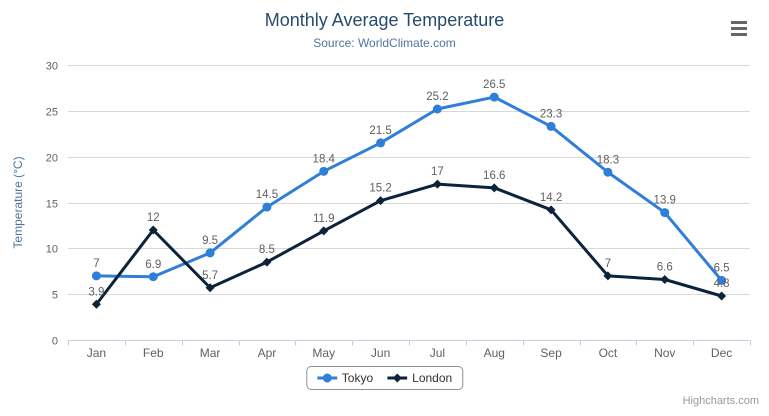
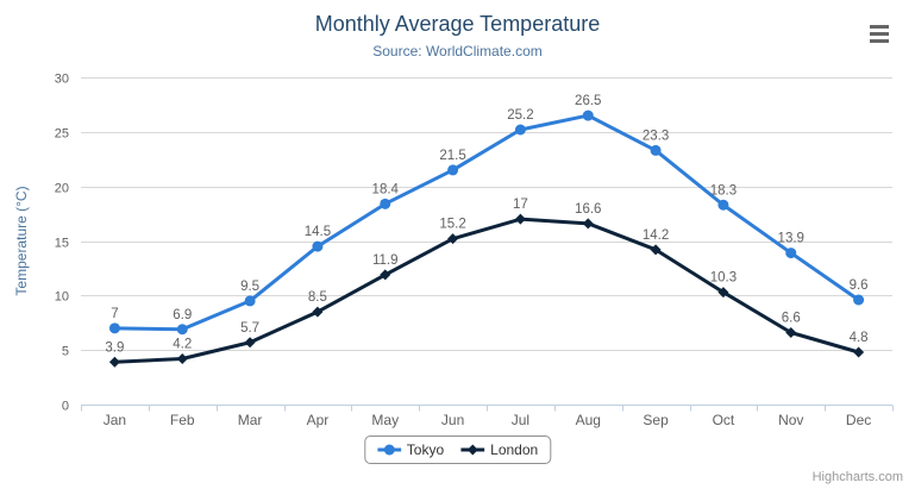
London/Feb: 12 -> 4.2
London/Oct: 7 -> 10.3
Tokyo/Dec: 6.5 -> 9.6
